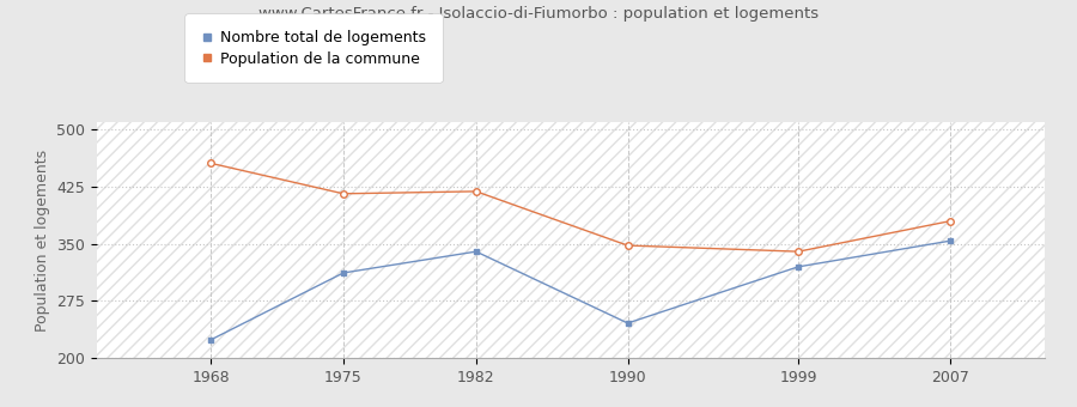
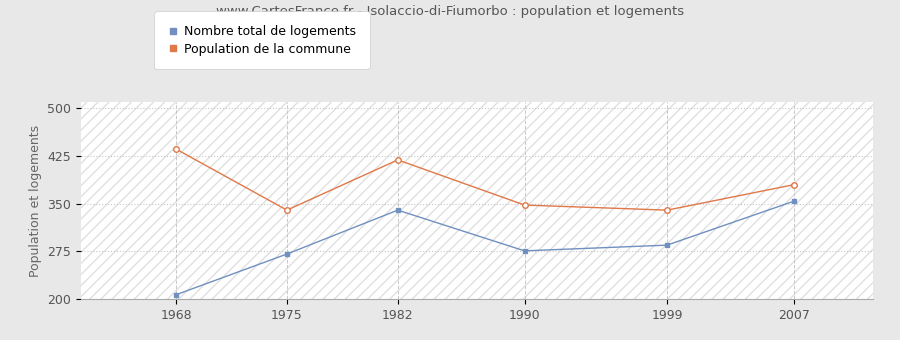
Nombre total de logements/1968: 224 -> 207
Population de la commune/1968: 456 -> 436
Nombre total de logements/1975: 312 -> 271
Population de la commune/1975: 416 -> 340
Nombre total de logements/1990: 246 -> 276
Nombre total de logements/1999: 320 -> 285
